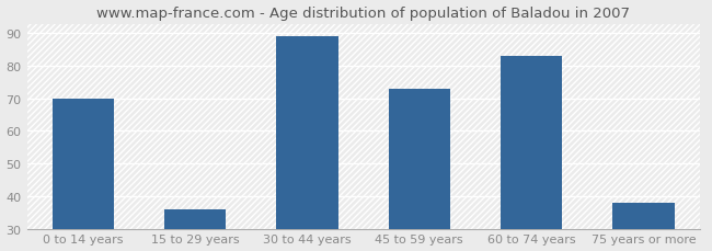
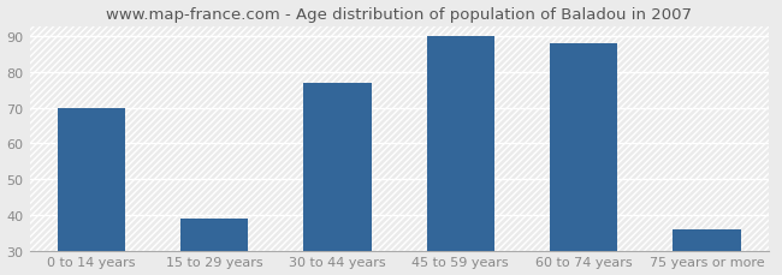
15 to 29 years: 36 -> 39
30 to 44 years: 89 -> 77
45 to 59 years: 73 -> 90
60 to 74 years: 83 -> 88
75 years or more: 38 -> 36
